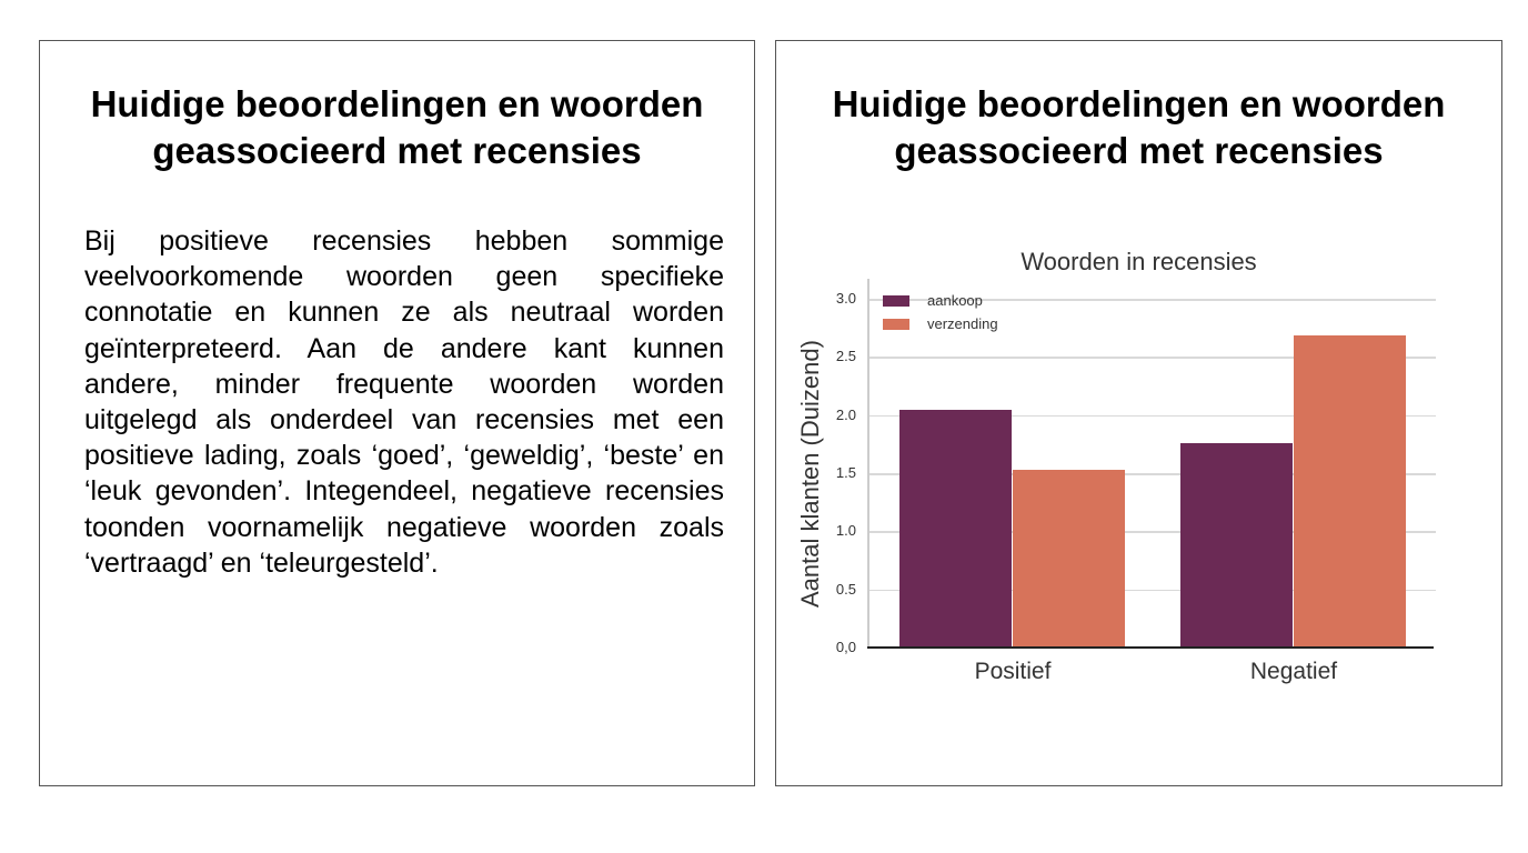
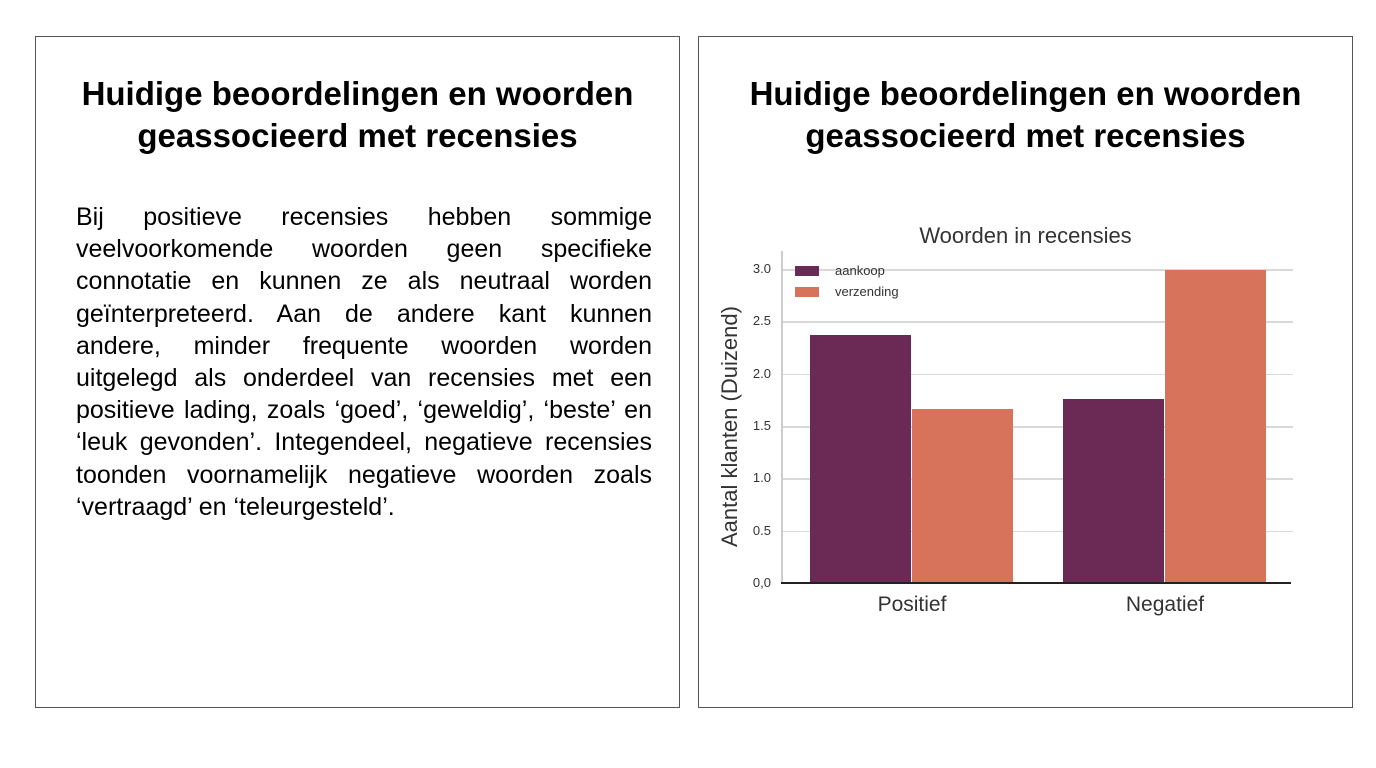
aankoop/Positief: 2.04 -> 2.37
verzending/Positief: 1.53 -> 1.66
verzending/Negatief: 2.68 -> 2.99
